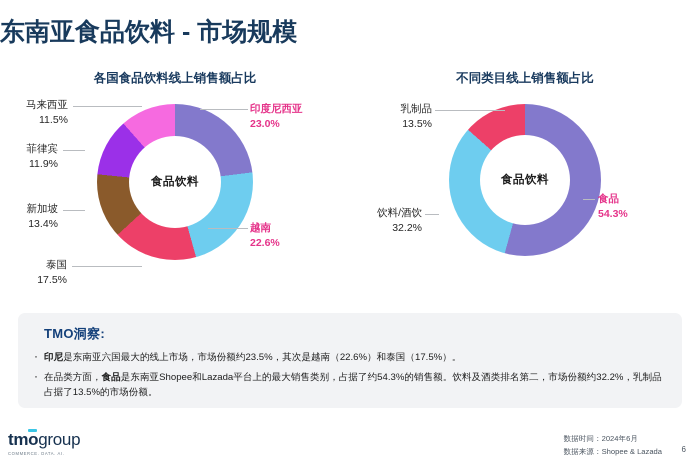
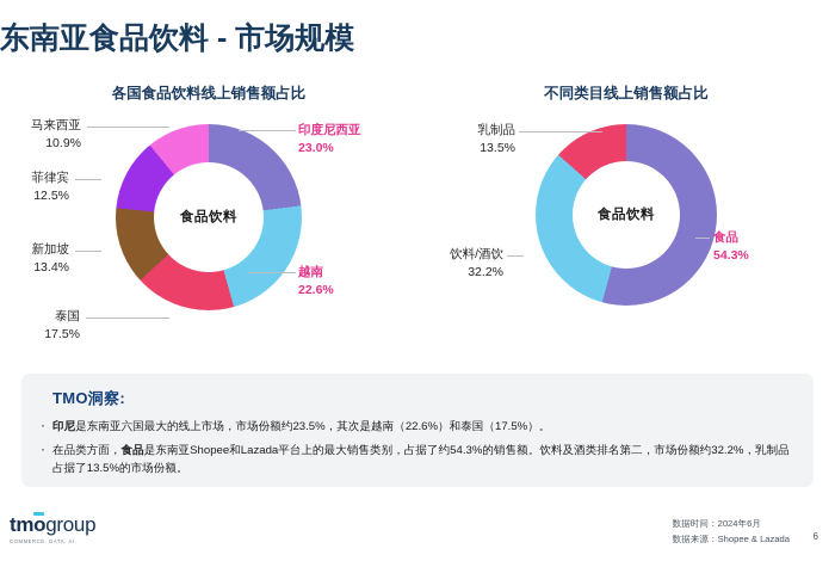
各国食品饮料线上销售额占比/菲律宾: 11.9% -> 12.5%
各国食品饮料线上销售额占比/马来西亚: 11.5% -> 10.9%
